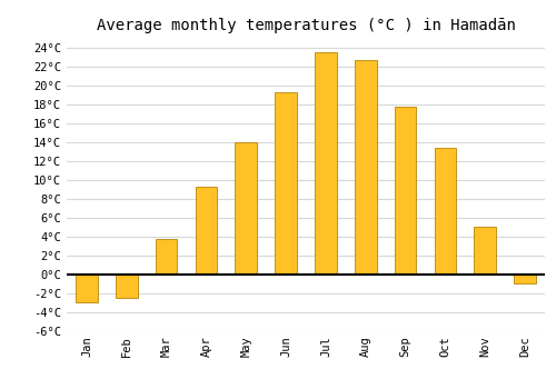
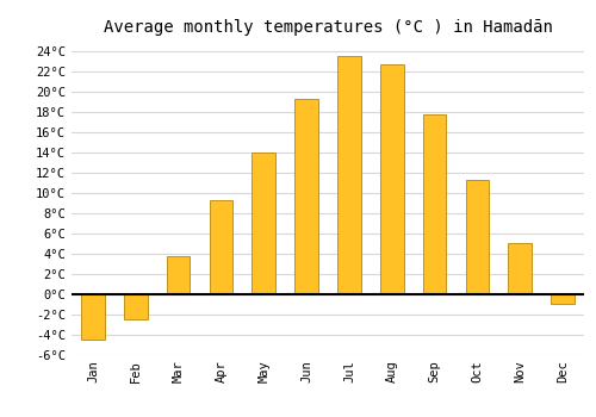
Jan: -3.0°C -> -4.5°C
Oct: 13.4°C -> 11.3°C
